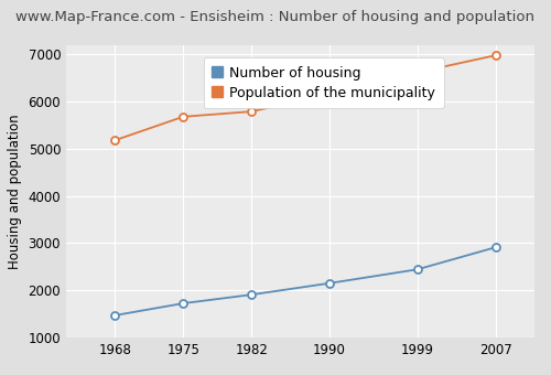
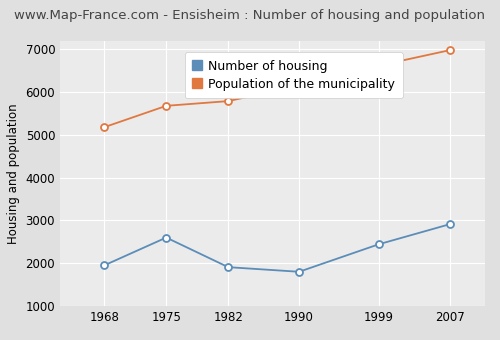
Number of housing/1968: 1470 -> 1950
Number of housing/1975: 1720 -> 2600
Number of housing/1990: 2150 -> 1800
